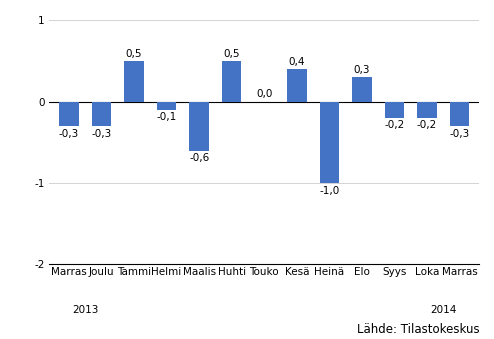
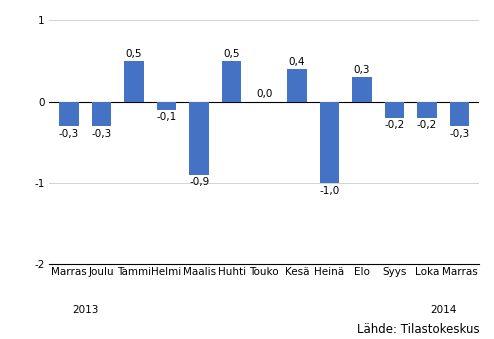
Maalis: -0,6 -> -0,9
